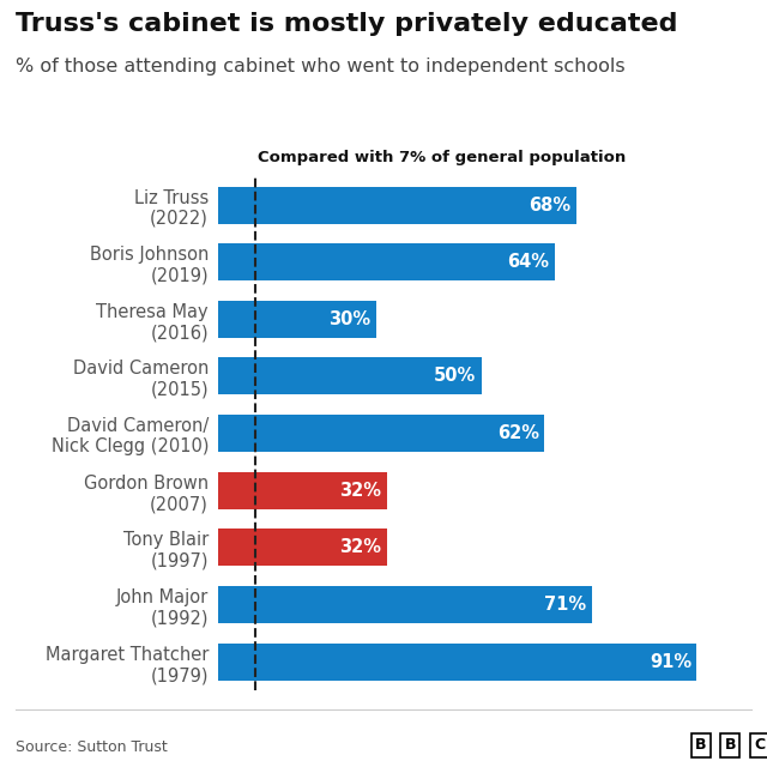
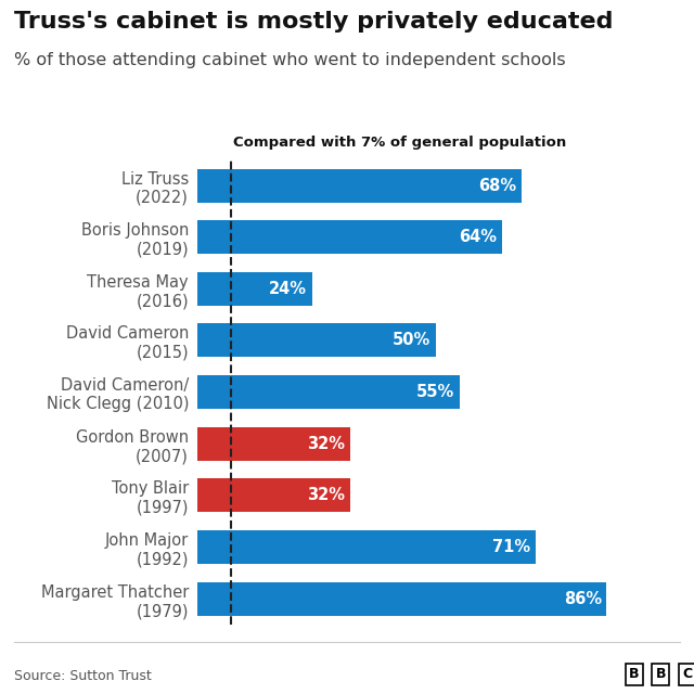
Theresa May (2016): 30% -> 24%
David Cameron/ Nick Clegg (2010): 62% -> 55%
Margaret Thatcher (1979): 91% -> 86%
